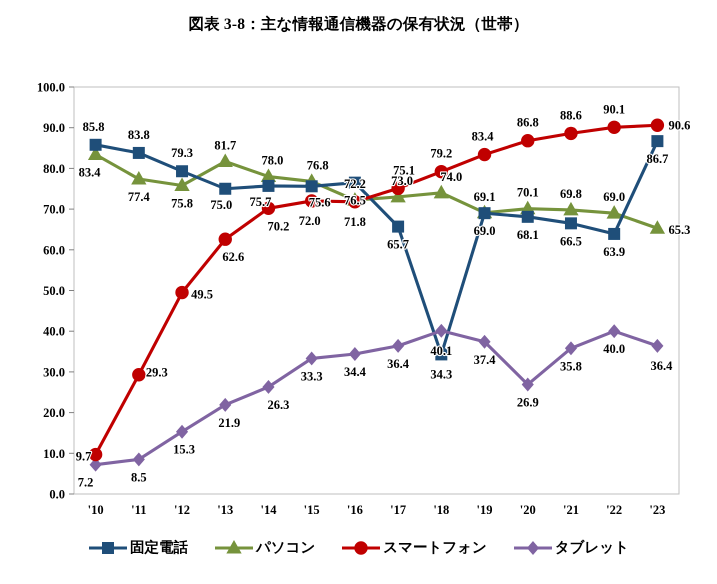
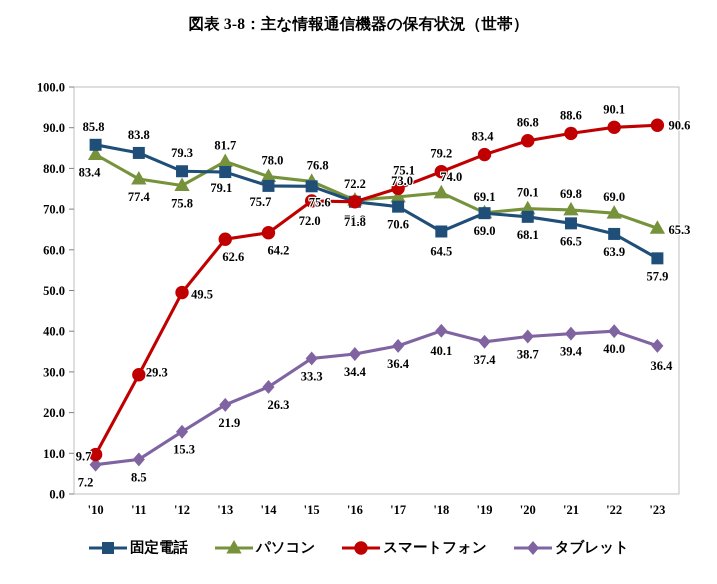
固定電話/'13: 75.0 -> 79.1
スマートフォン/'14: 70.2 -> 64.2
固定電話/'16: 76.5 -> 71.8
固定電話/'17: 65.7 -> 70.6
固定電話/'18: 34.3 -> 64.5
タブレット/'20: 26.9 -> 38.7
タブレット/'21: 35.8 -> 39.4
固定電話/'23: 86.7 -> 57.9
